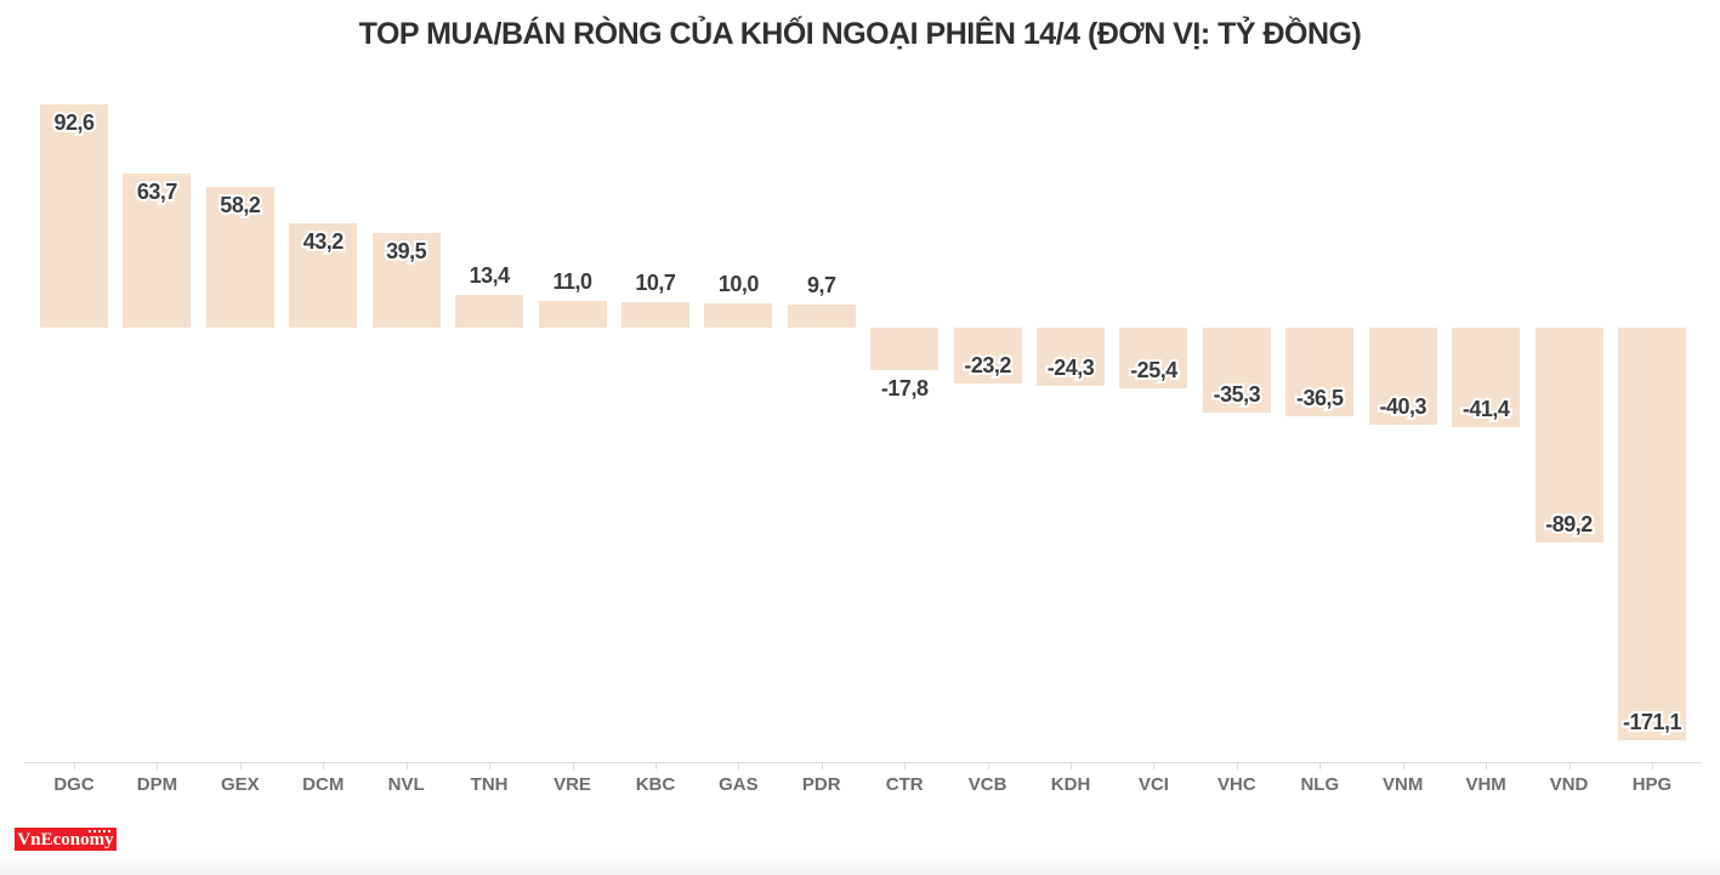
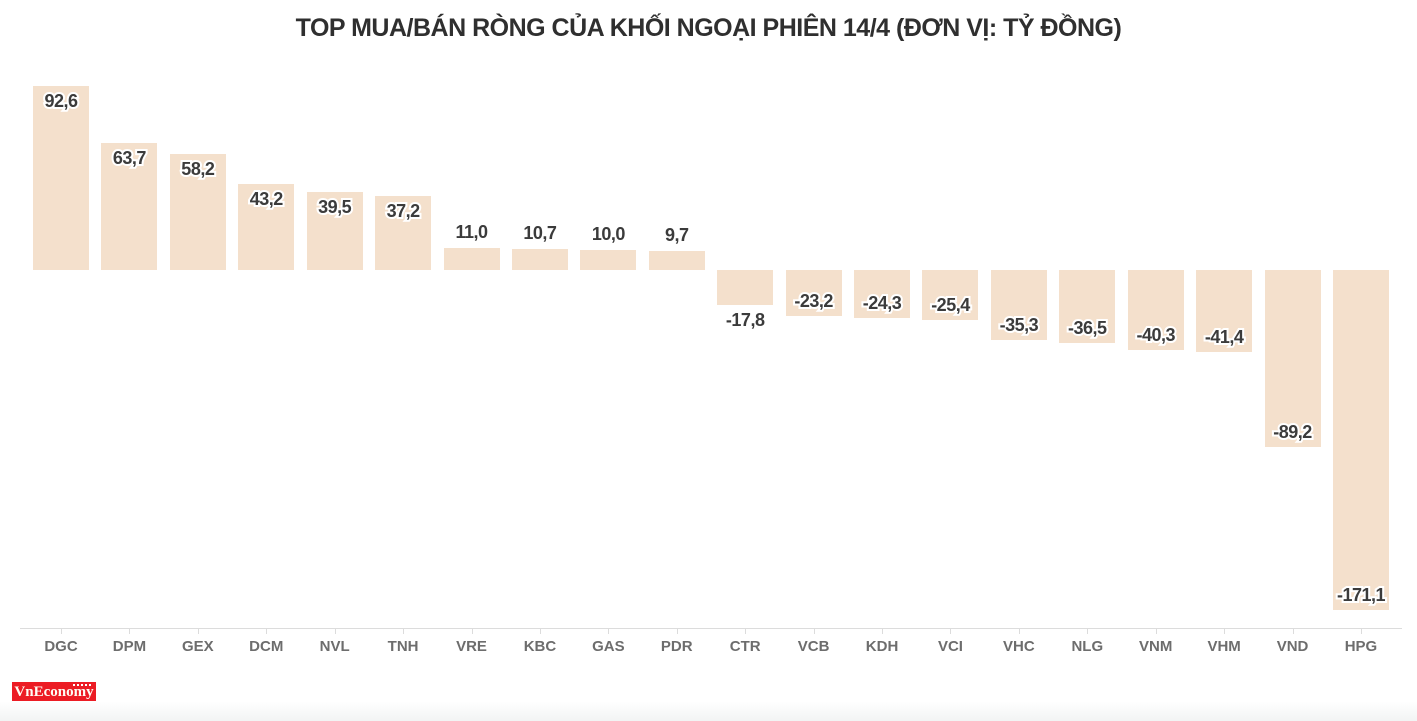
TNH: 13,4 -> 37,2
